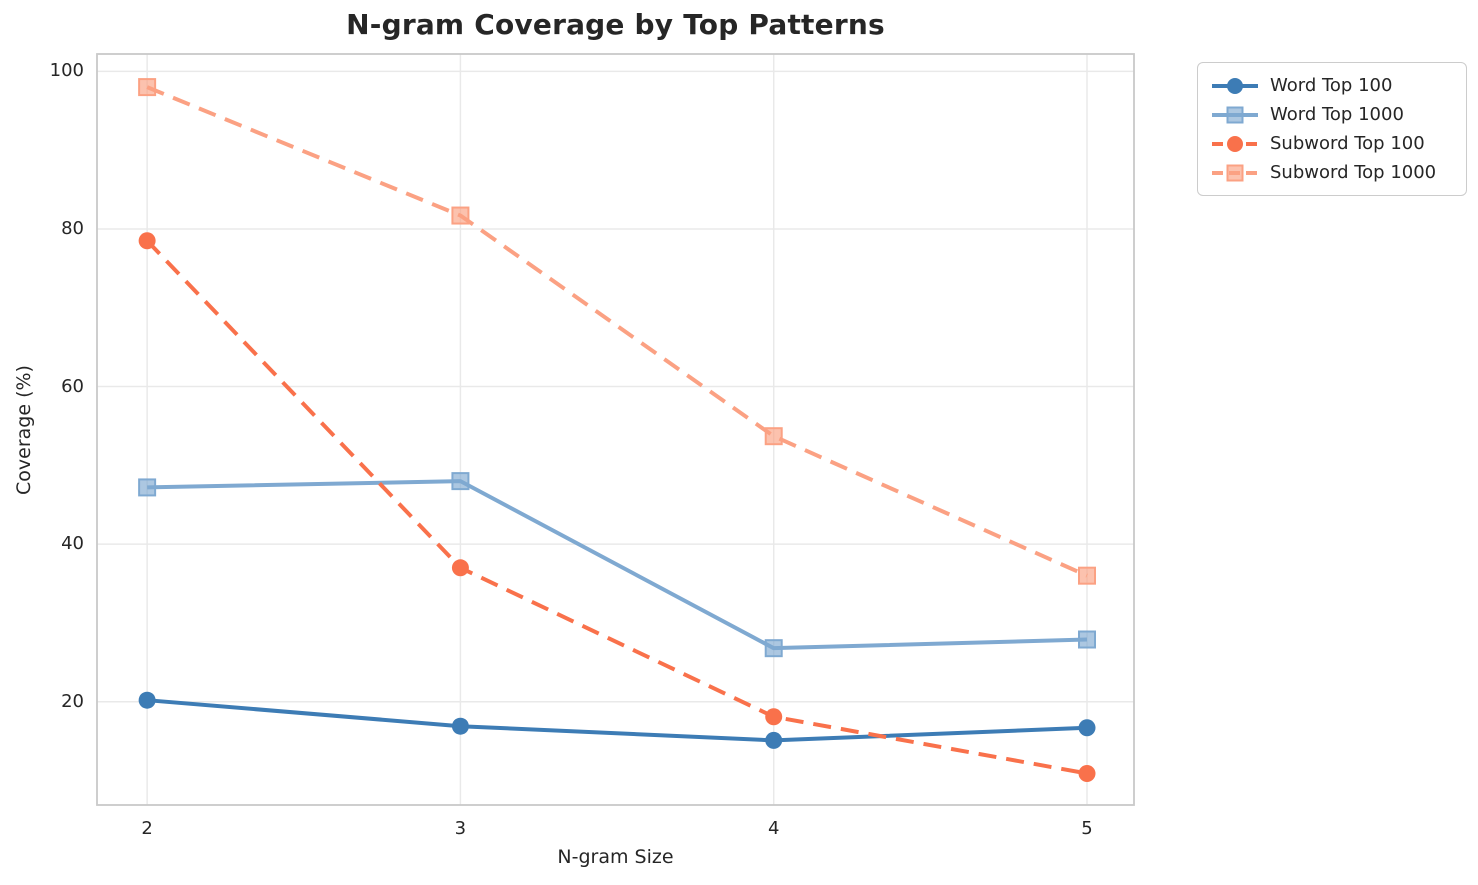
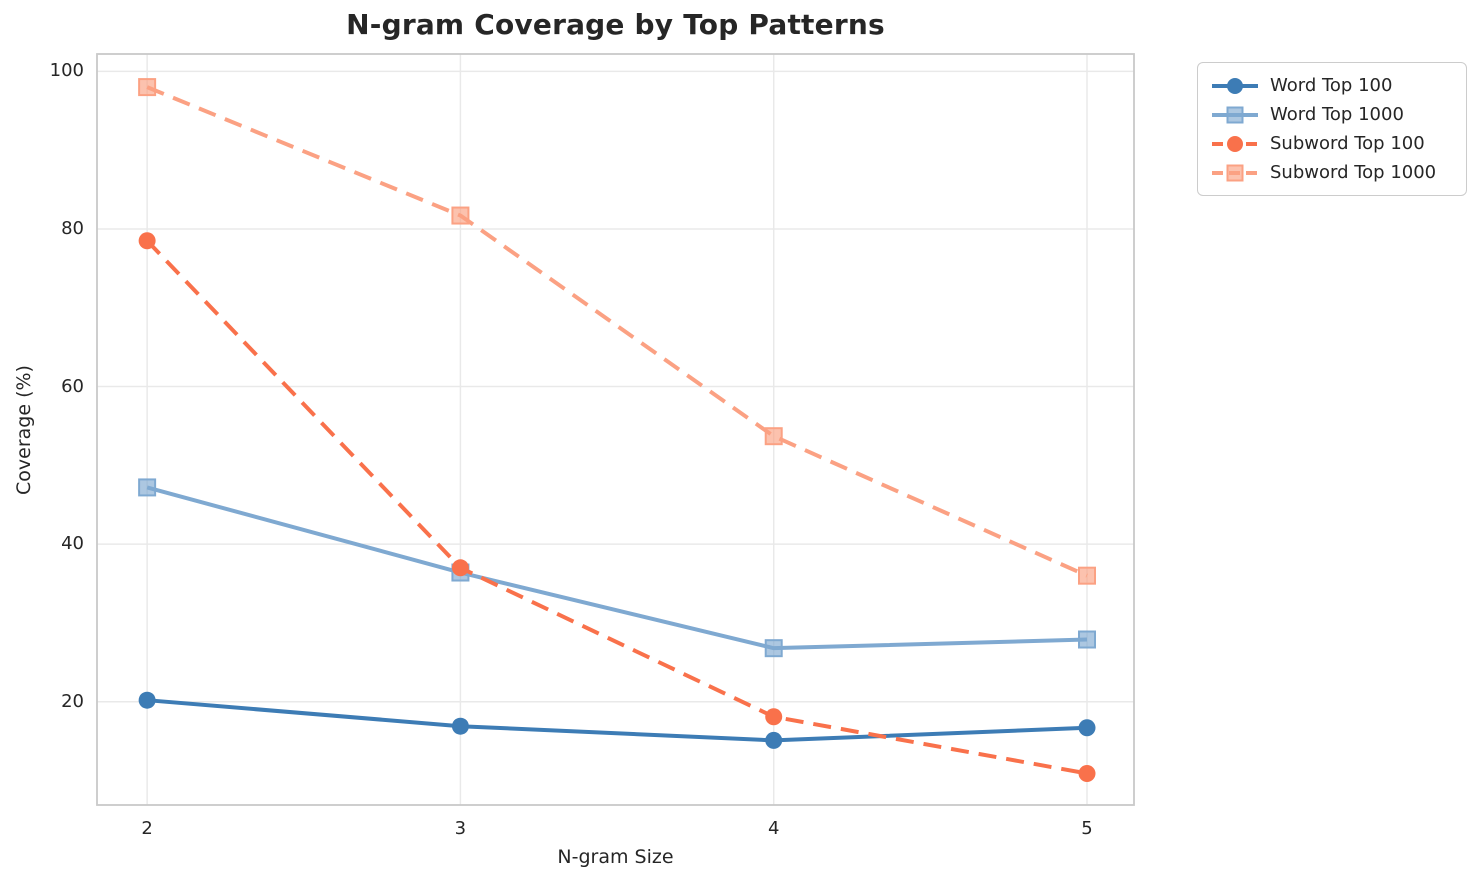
Word Top 1000/3: 48 -> 36
